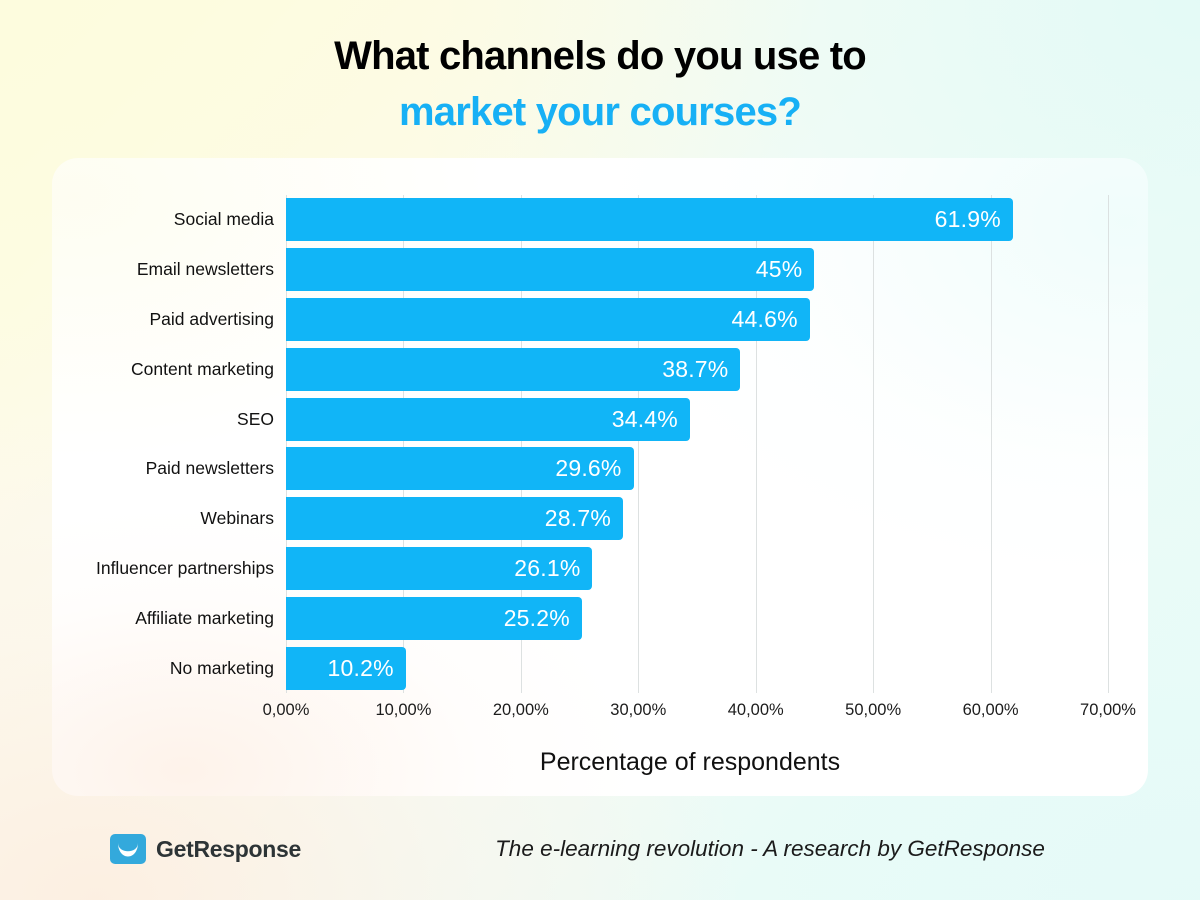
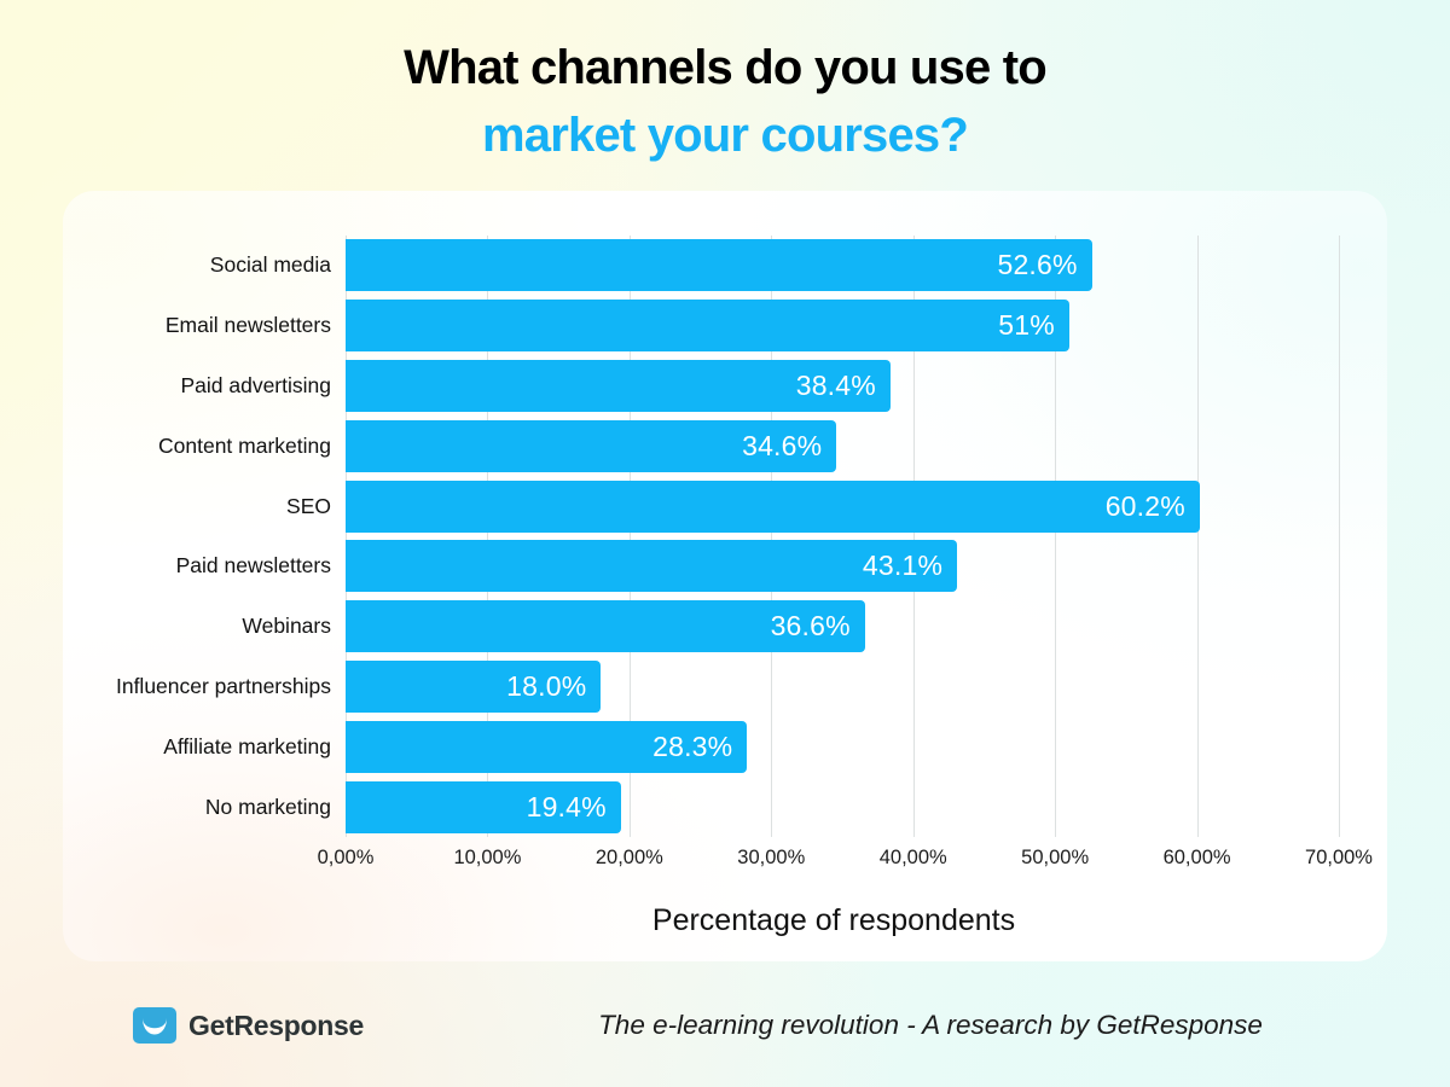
Social media: 61.9% -> 52.6%
Email newsletters: 45% -> 51%
Paid advertising: 44.6% -> 38.4%
Content marketing: 38.7% -> 34.6%
SEO: 34.4% -> 60.2%
Paid newsletters: 29.6% -> 43.1%
Webinars: 28.7% -> 36.6%
Influencer partnerships: 26.1% -> 18.0%
Affiliate marketing: 25.2% -> 28.3%
No marketing: 10.2% -> 19.4%
